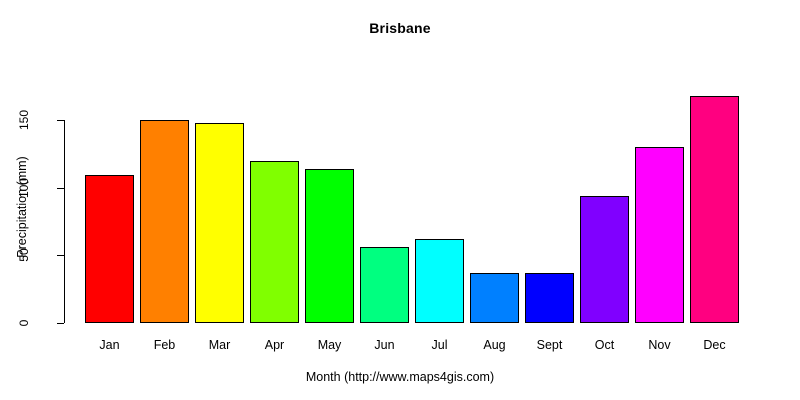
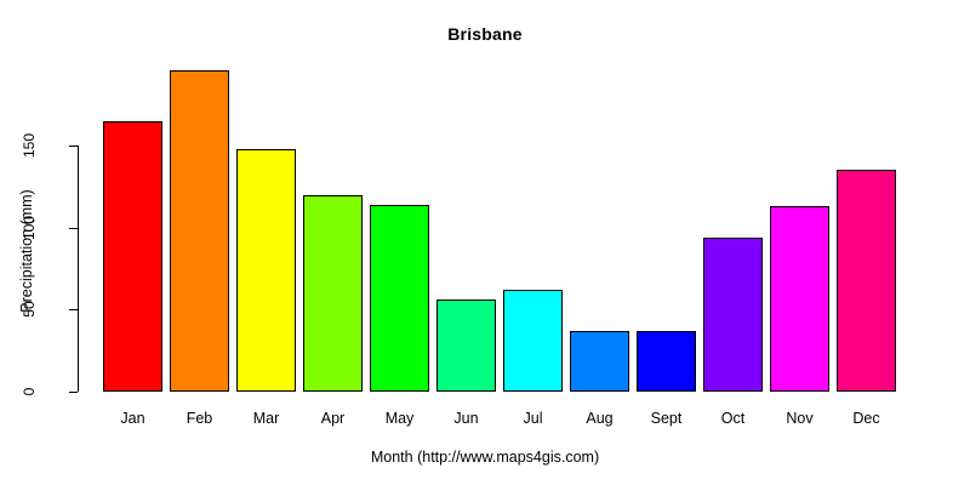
Jan: 109 -> 165
Feb: 150 -> 196
Nov: 130 -> 113
Dec: 168 -> 135
